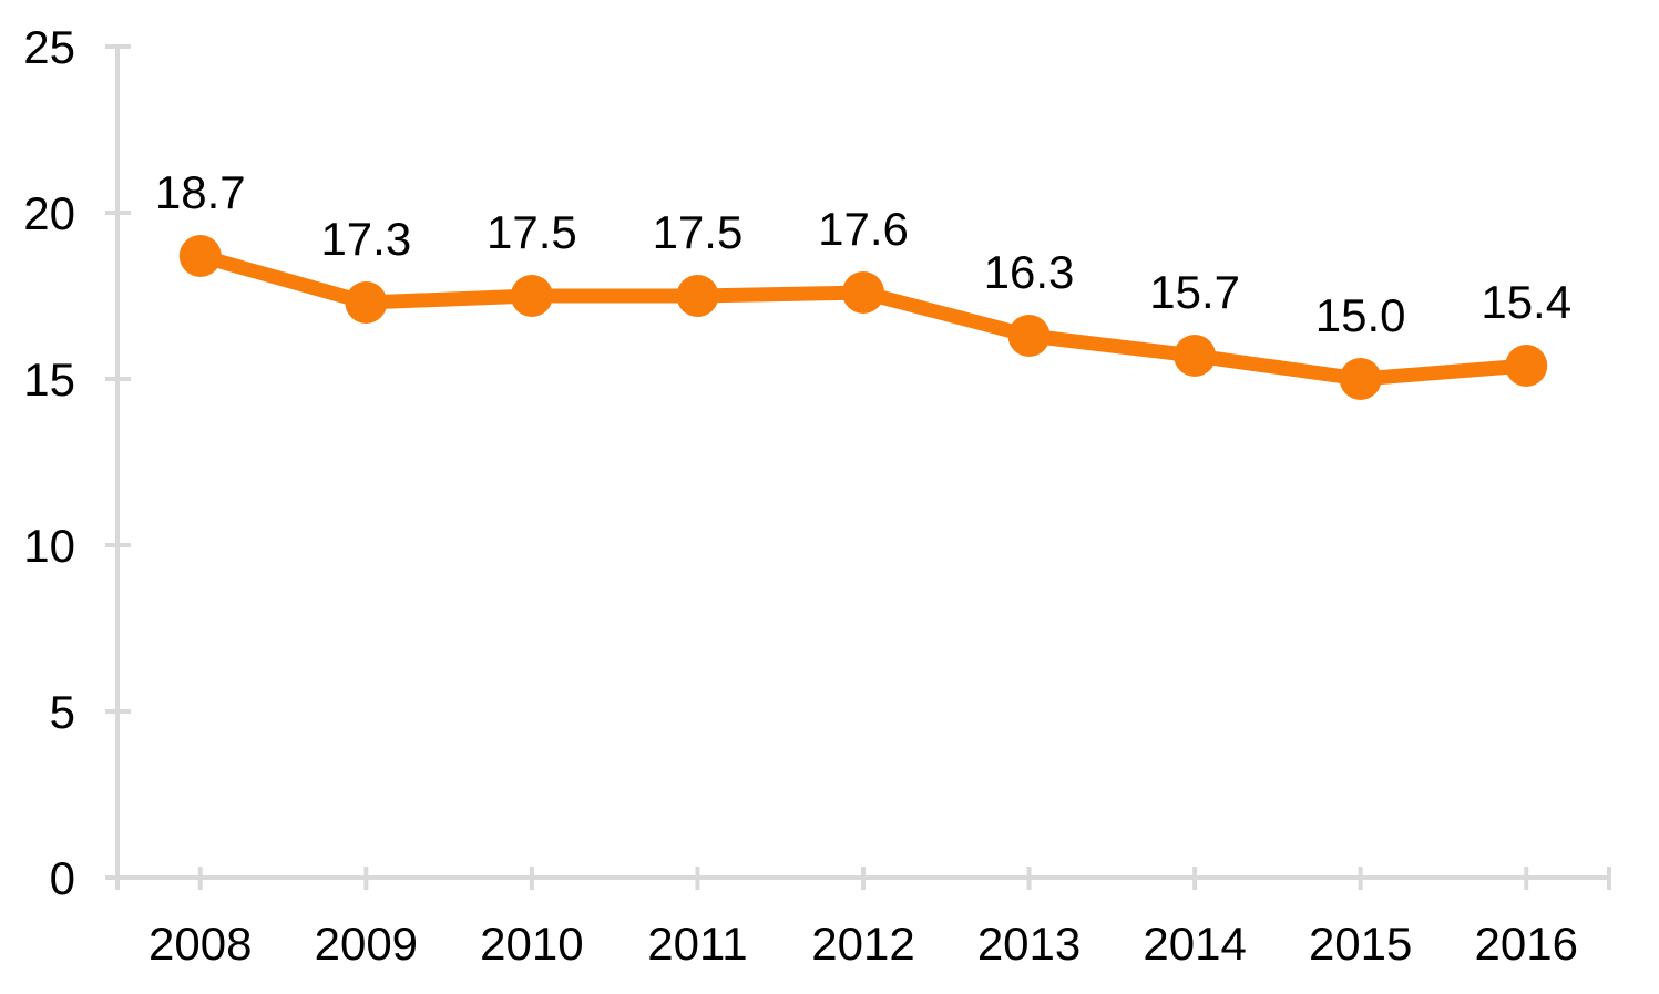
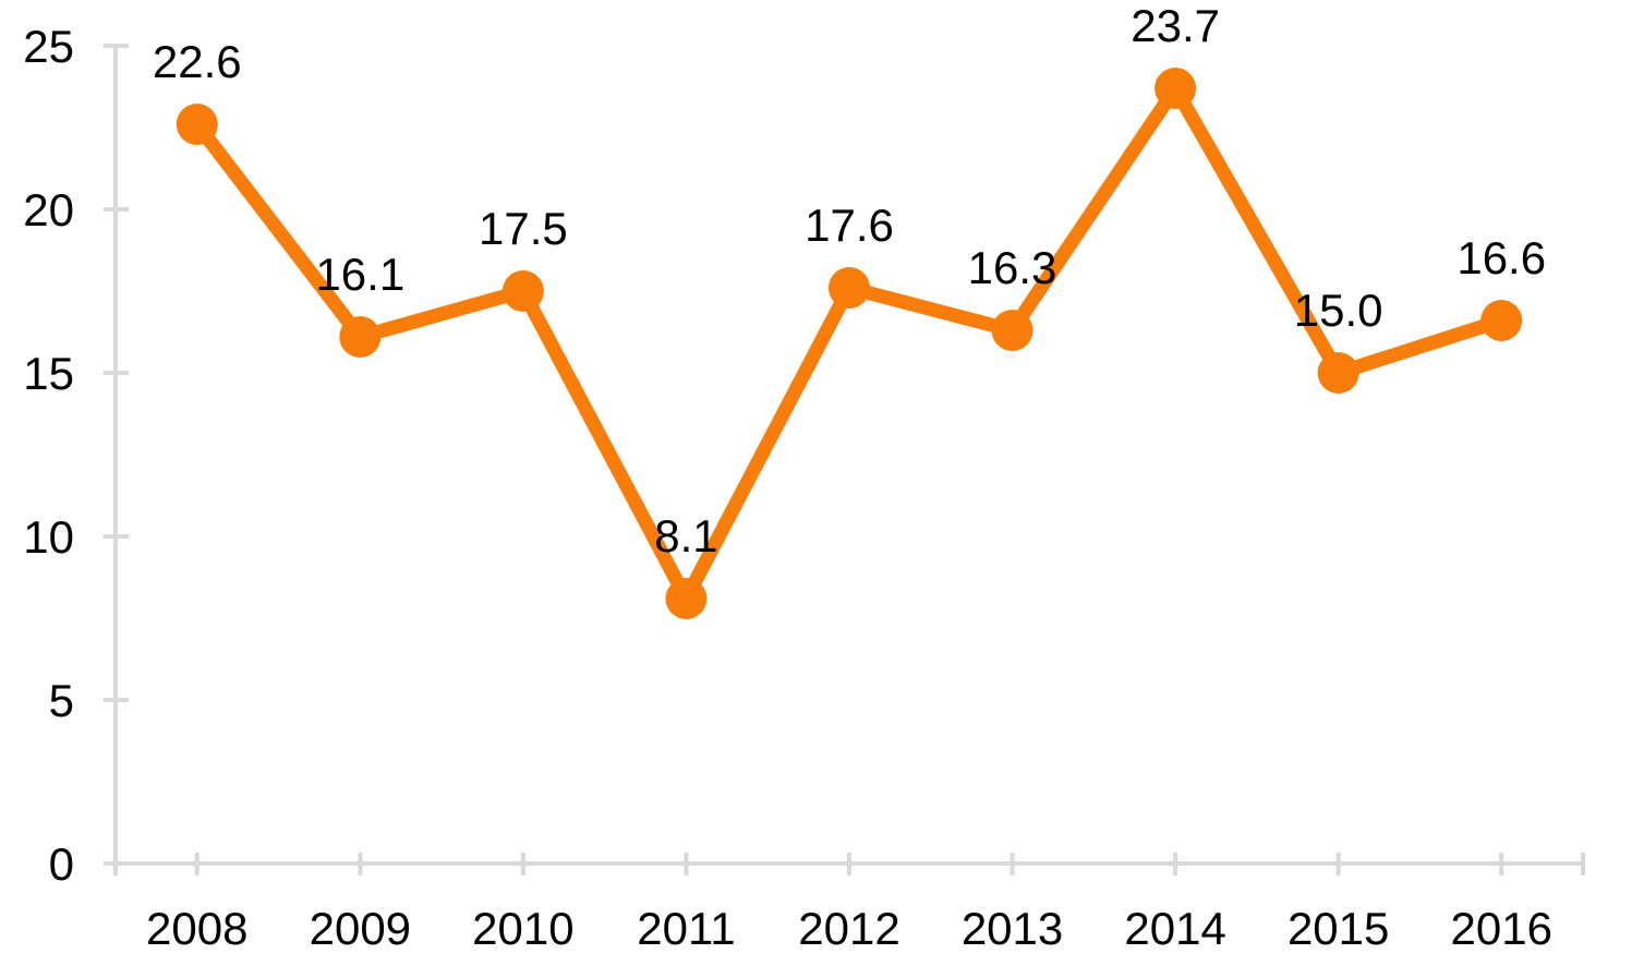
2008: 18.7 -> 22.6
2009: 17.3 -> 16.1
2011: 17.5 -> 8.1
2014: 15.7 -> 23.7
2016: 15.4 -> 16.6
